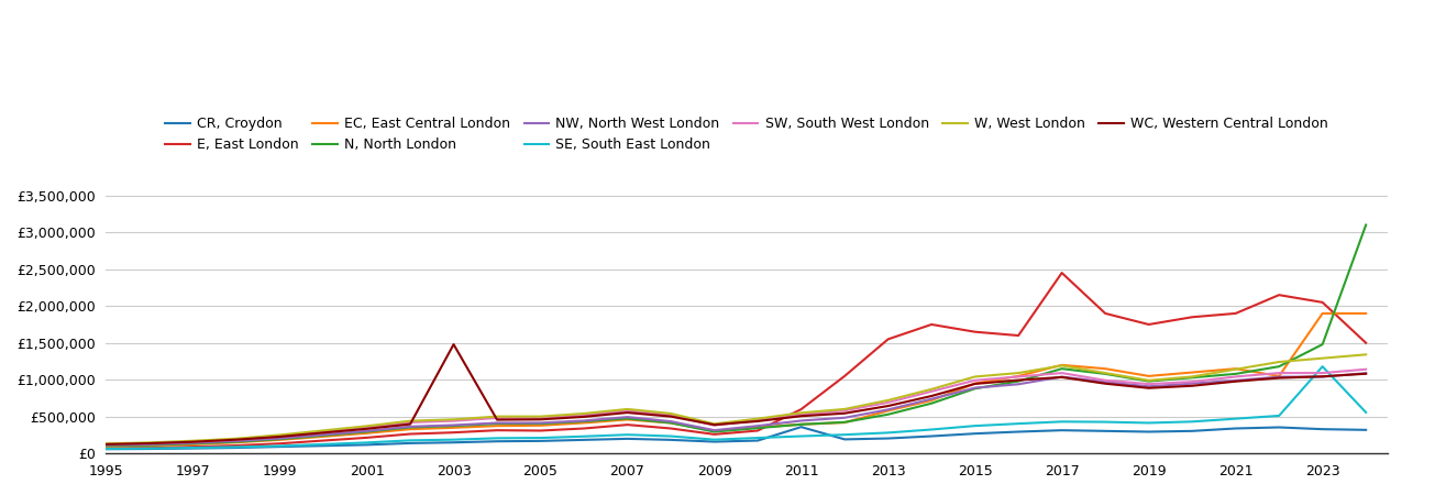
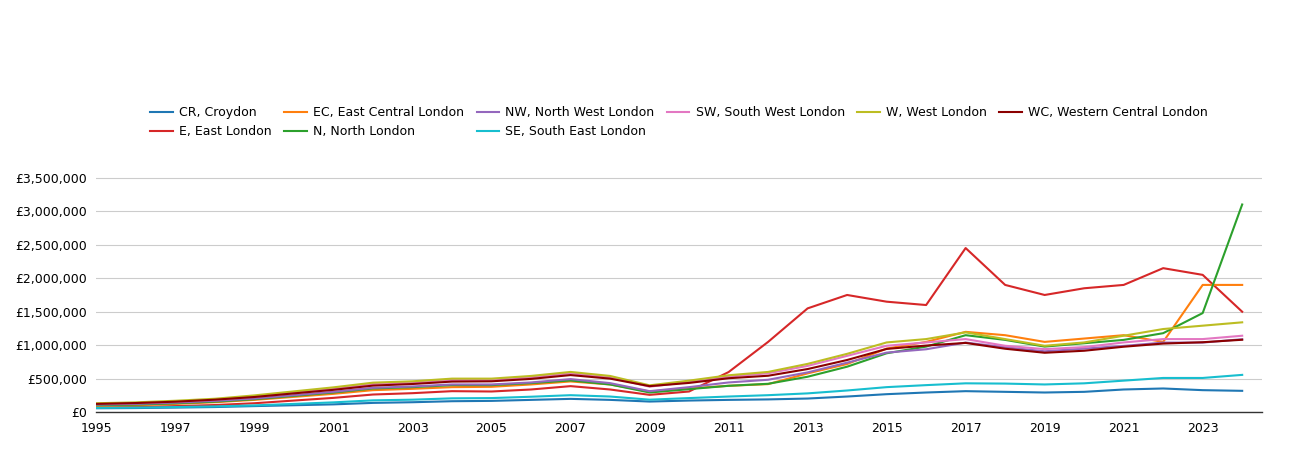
WC, Western Central London/2003: £1,480,000 -> £420,000
CR, Croydon/2011: £360,000 -> £180,000
SE, South East London/2023: £1,180,000 -> £510,000
